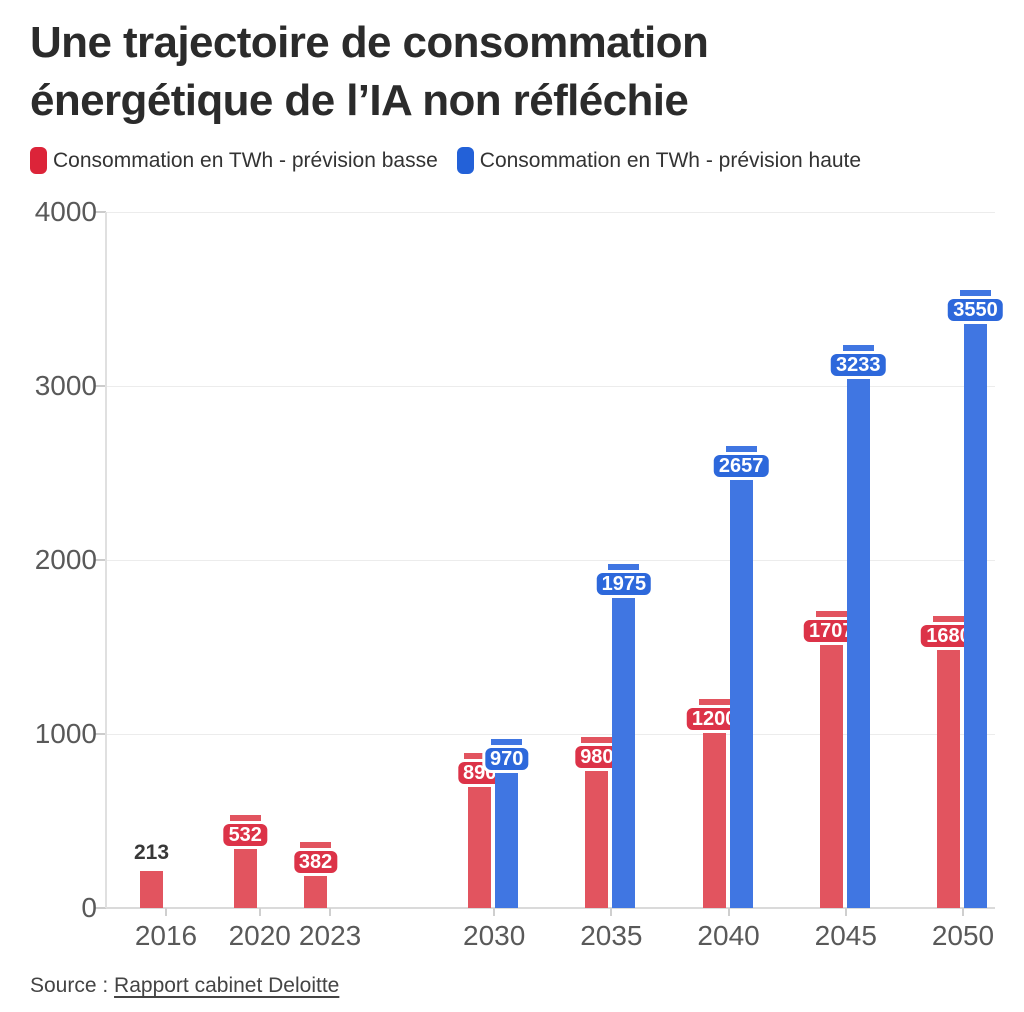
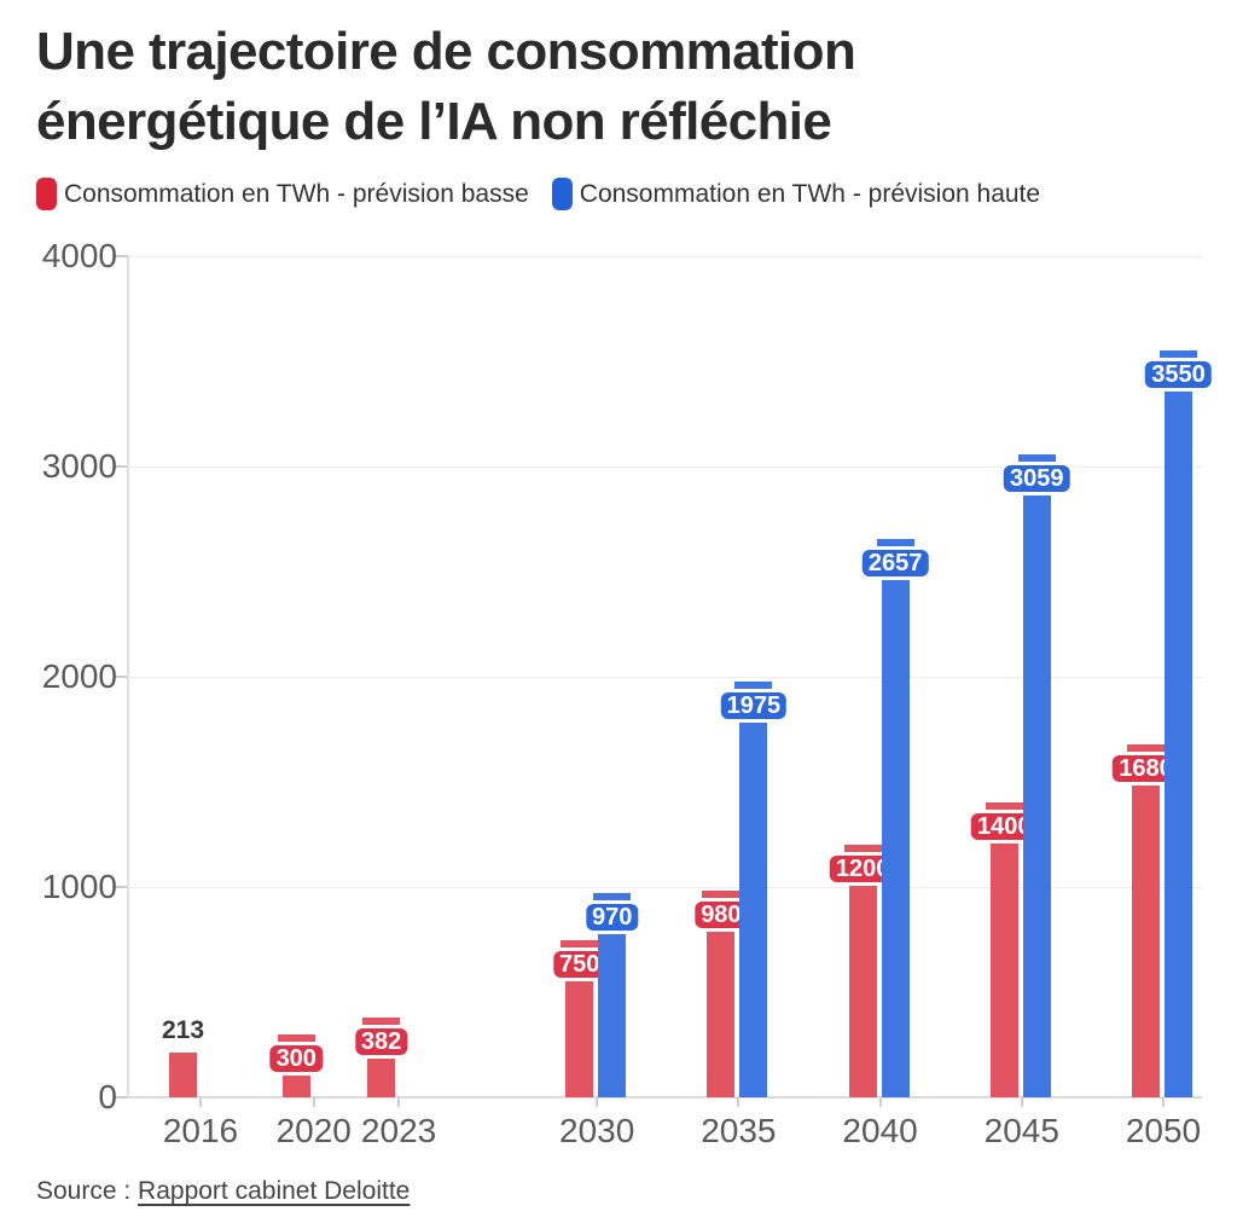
Consommation en TWh - prévision basse/2020: 532 -> 300
Consommation en TWh - prévision basse/2030: 890 -> 750
Consommation en TWh - prévision basse/2045: 1707 -> 1400
Consommation en TWh - prévision haute/2045: 3233 -> 3059
